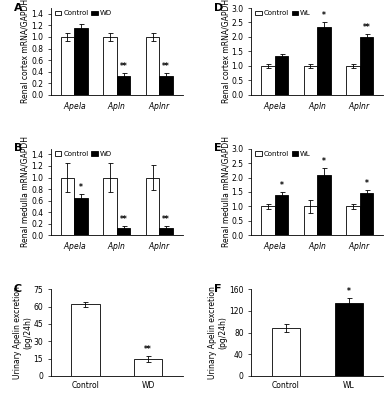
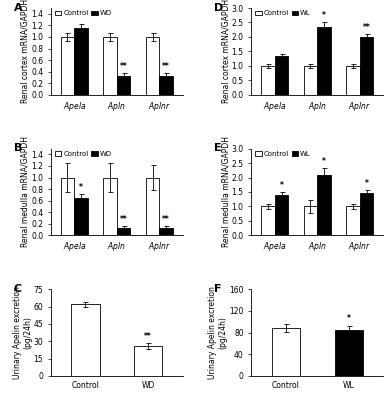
WD: 15 -> 26
WL: 135 -> 84
